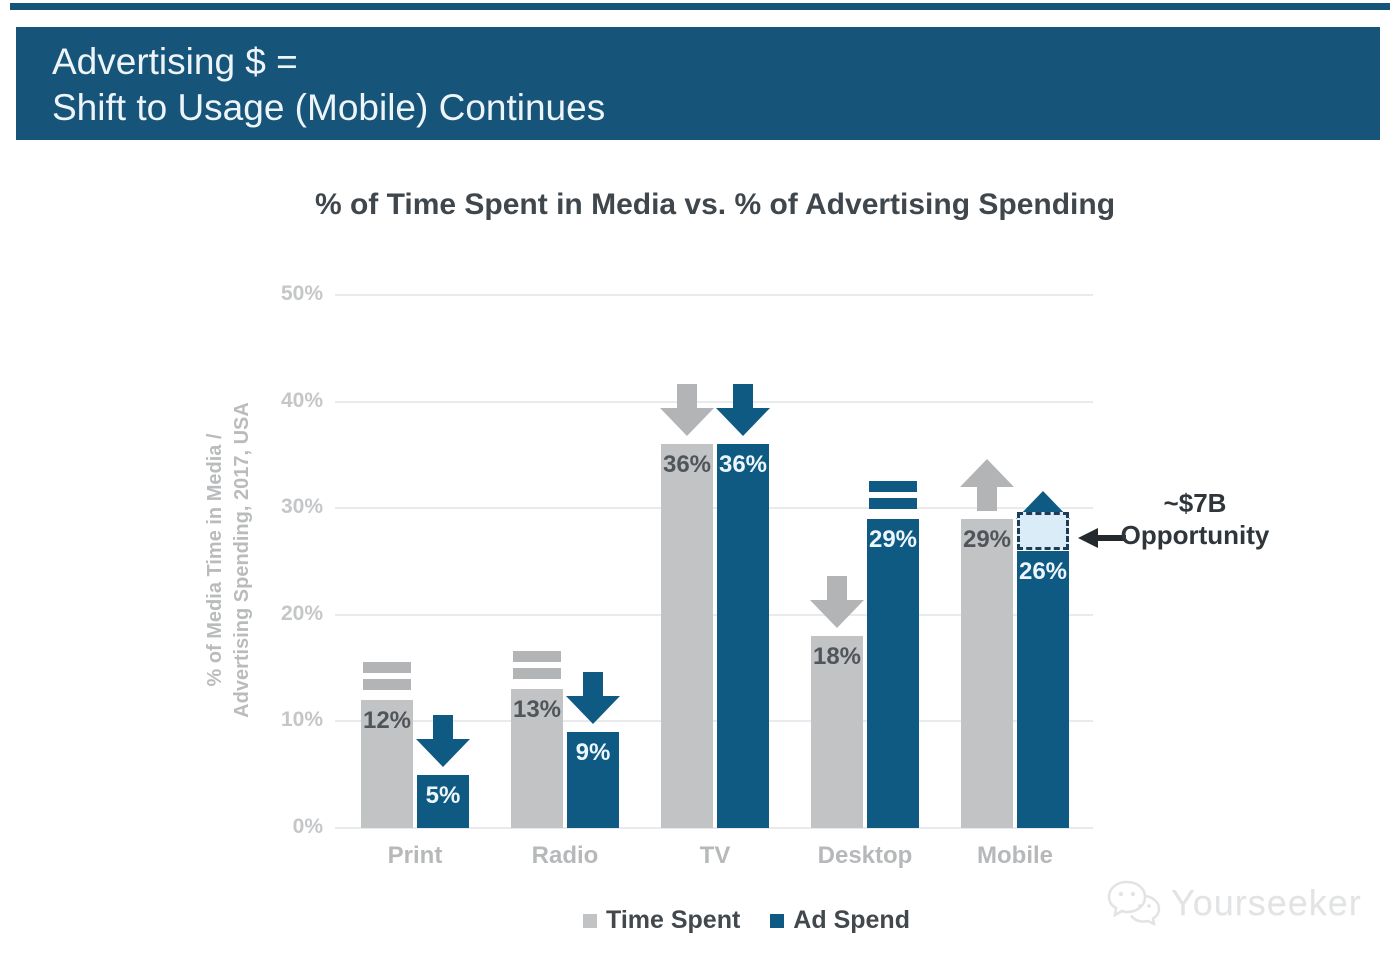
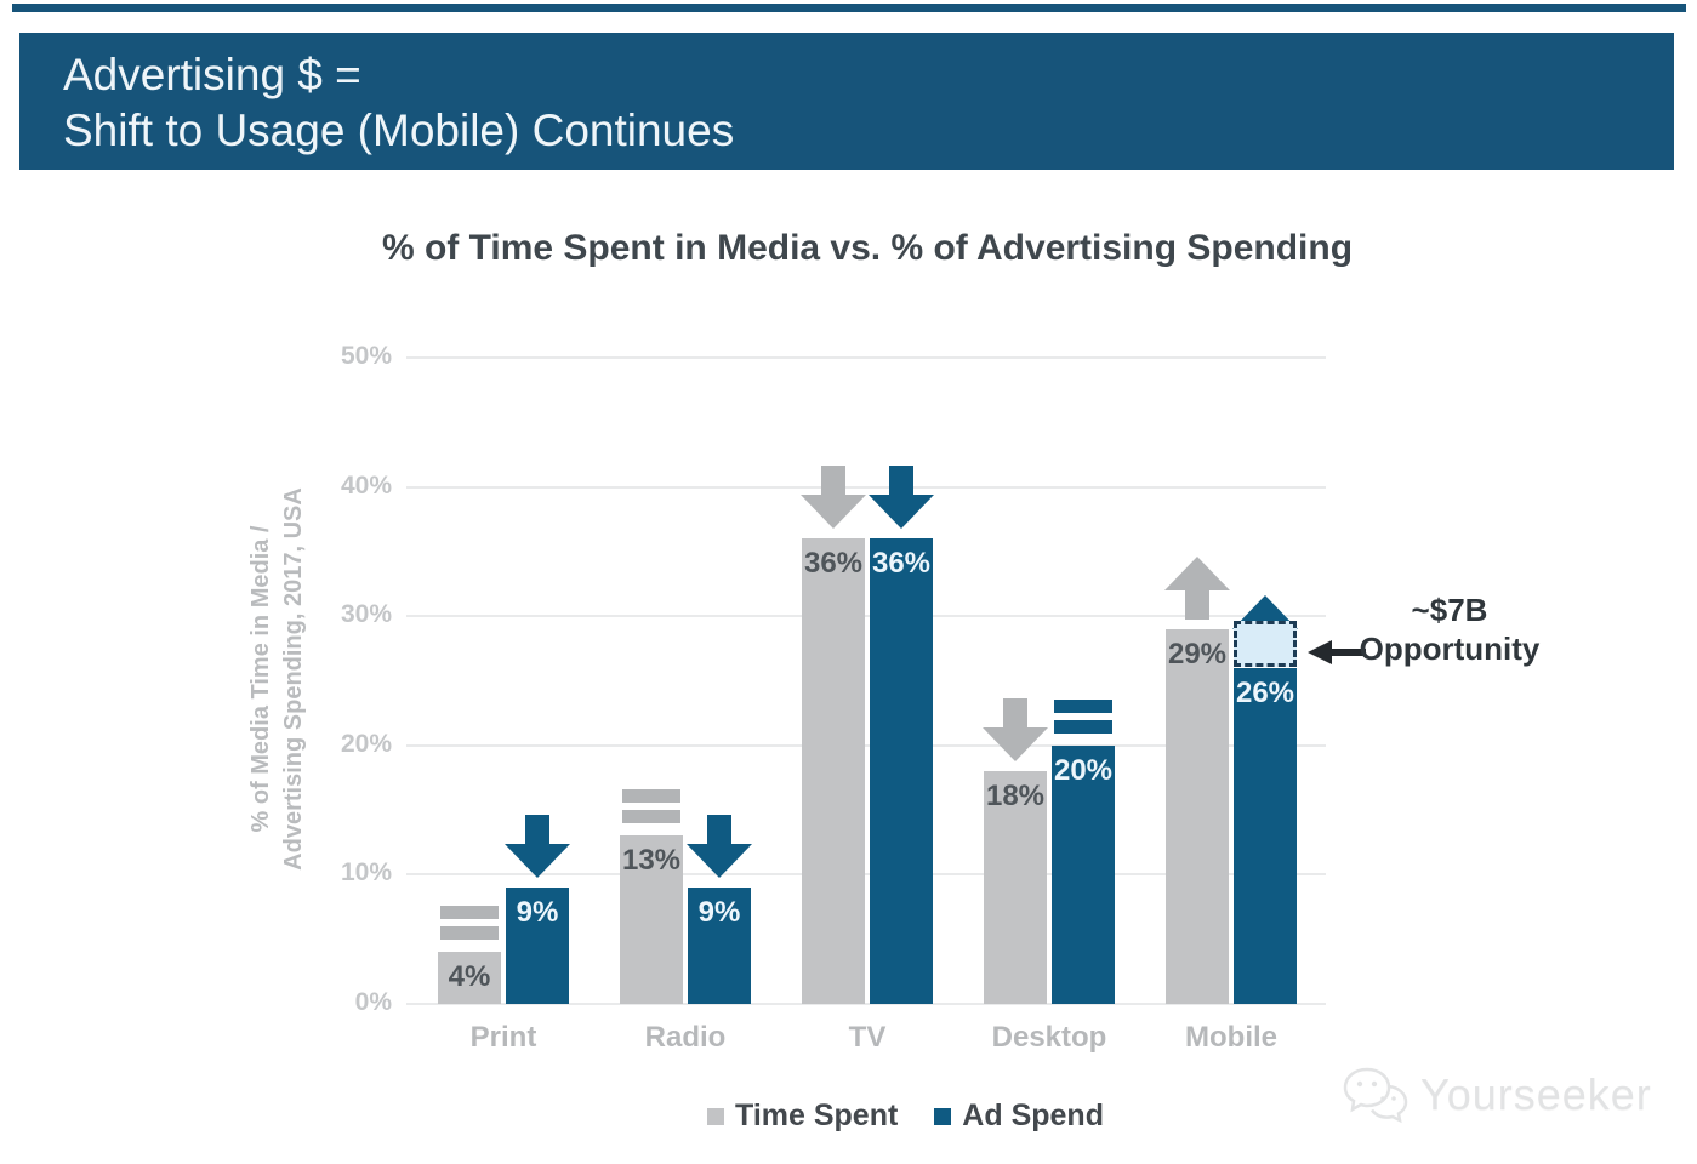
Time Spent/Print: 12% -> 4%
Ad Spend/Print: 5% -> 9%
Ad Spend/Desktop: 29% -> 20%
